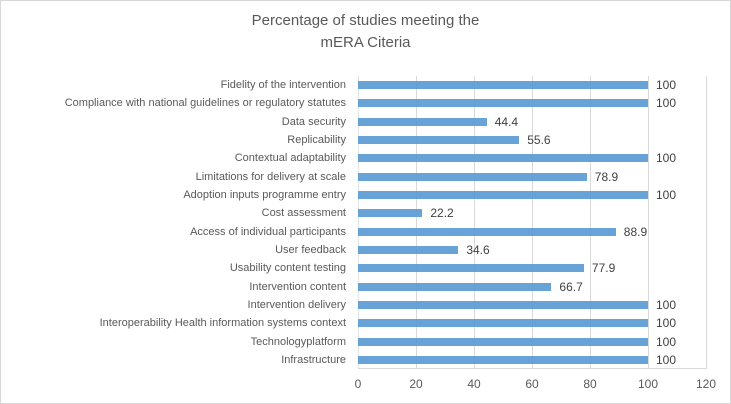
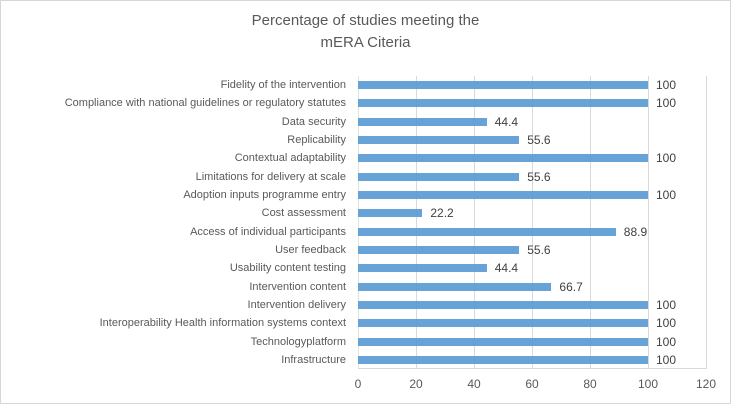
Limitations for delivery at scale: 78.9 -> 55.6
User feedback: 34.6 -> 55.6
Usability content testing: 77.9 -> 44.4
